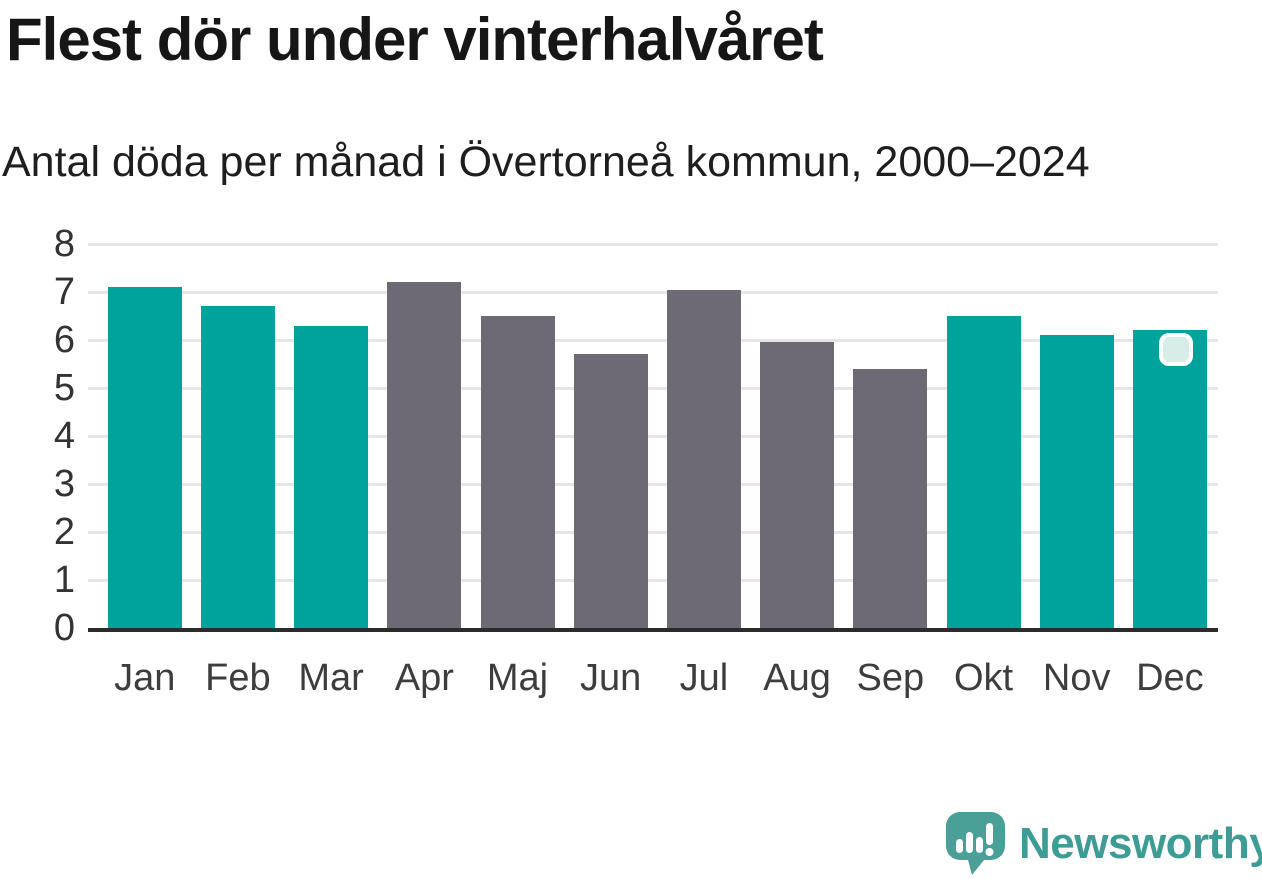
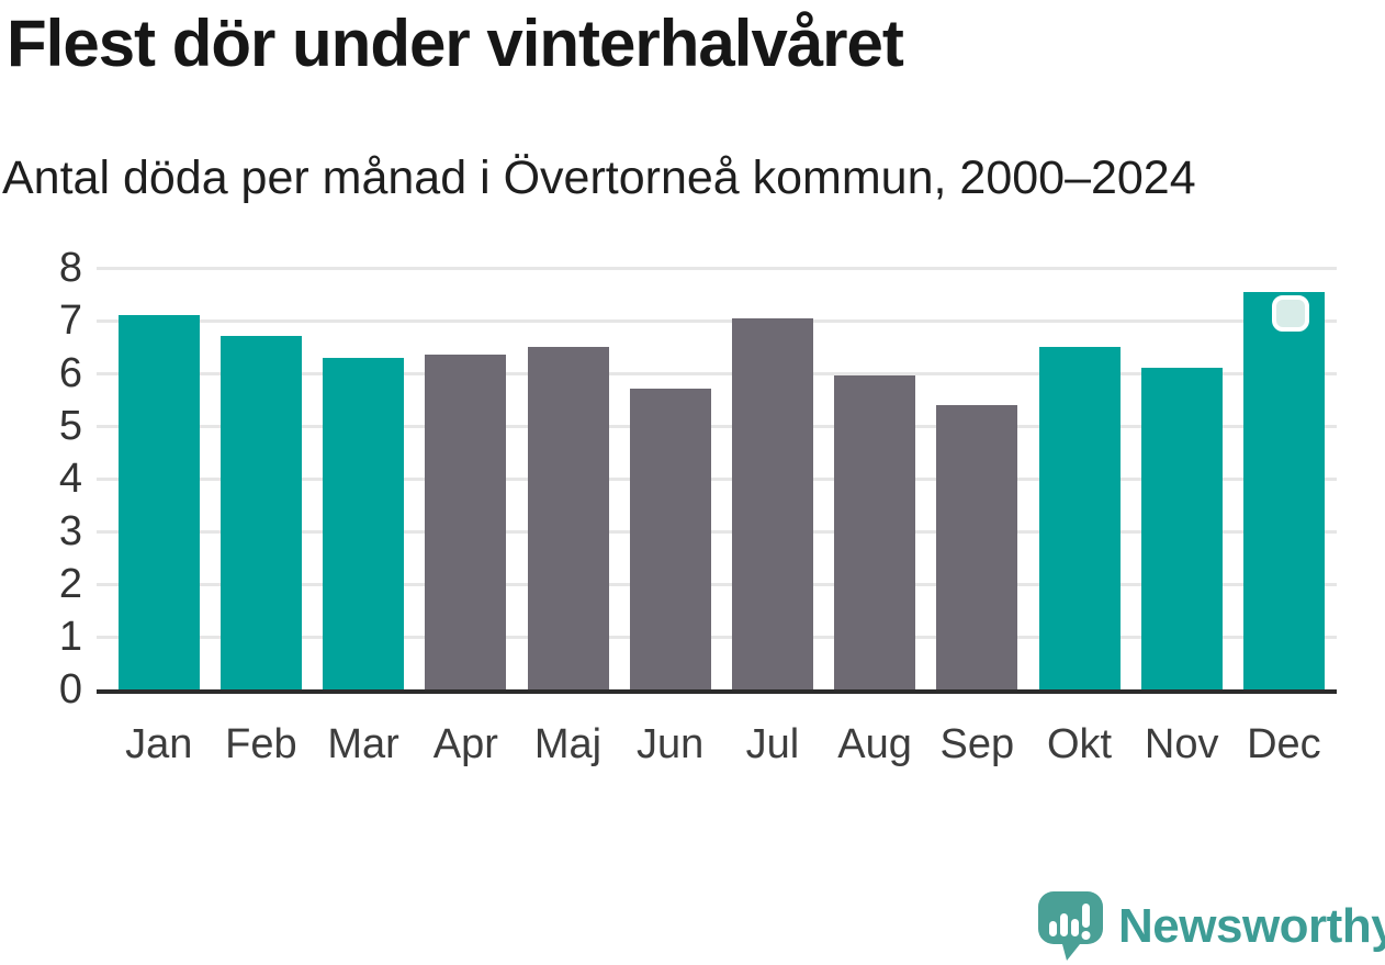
Apr: 7.2 -> 6.3
Dec: 6.2 -> 7.5
